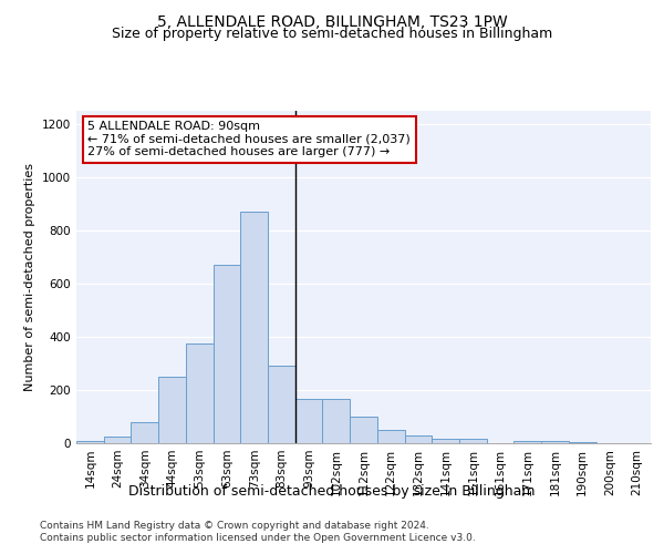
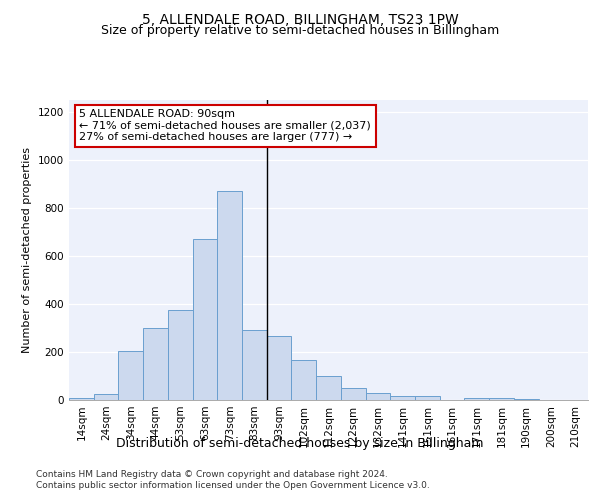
34sqm: 80 -> 205
44sqm: 250 -> 300
93sqm: 165 -> 265
